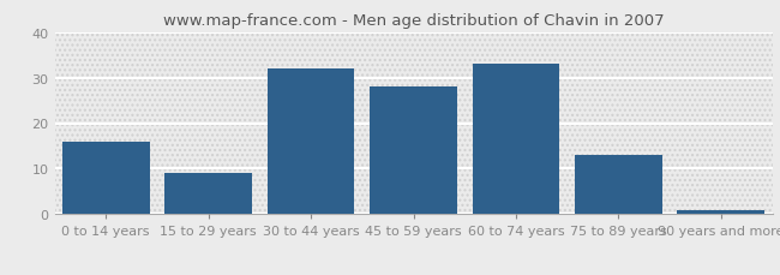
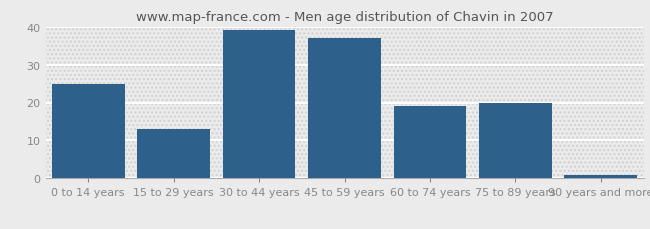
0 to 14 years: 16 -> 25
15 to 29 years: 9 -> 13
30 to 44 years: 32 -> 39
45 to 59 years: 28 -> 37
60 to 74 years: 33 -> 19
75 to 89 years: 13 -> 20
